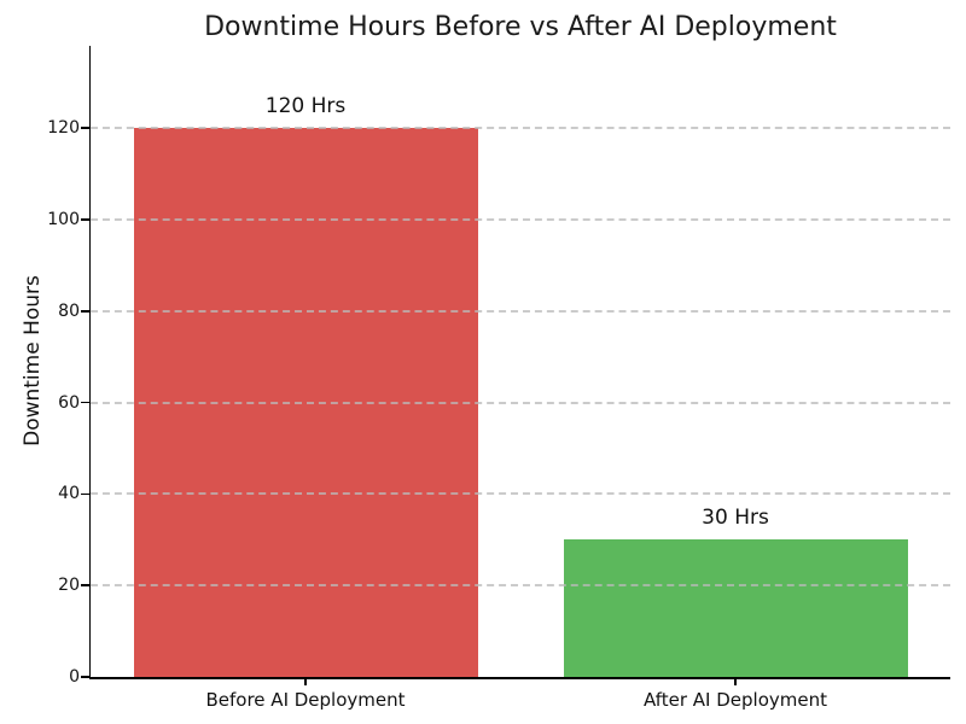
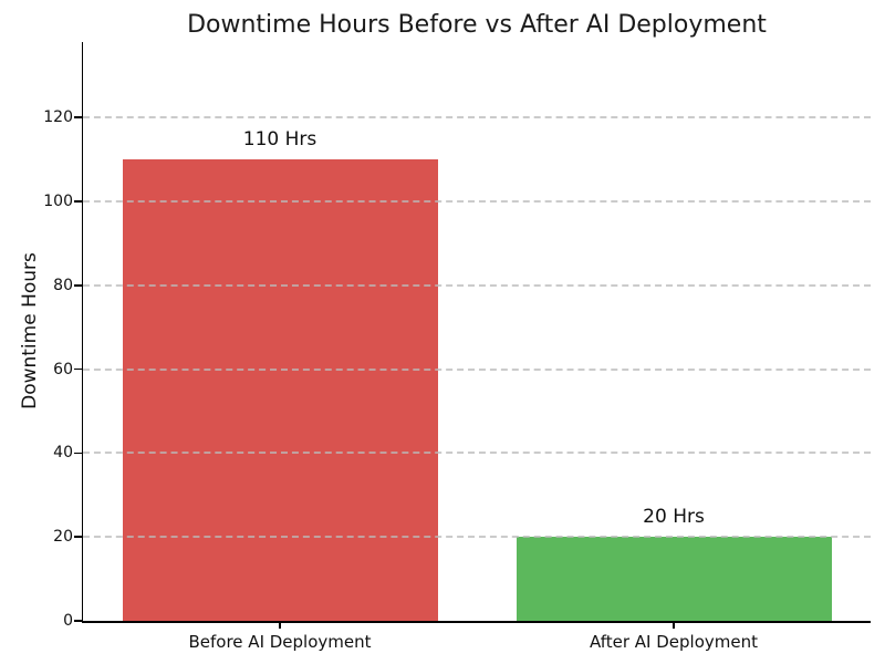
Before AI Deployment: 120 -> 110
After AI Deployment: 30 -> 20
